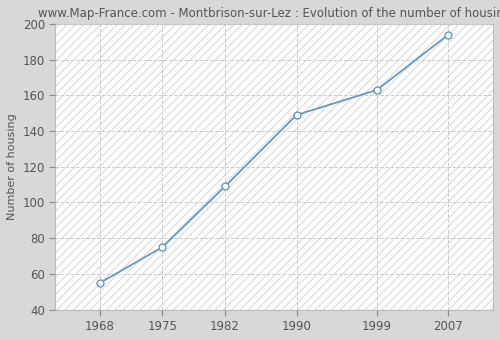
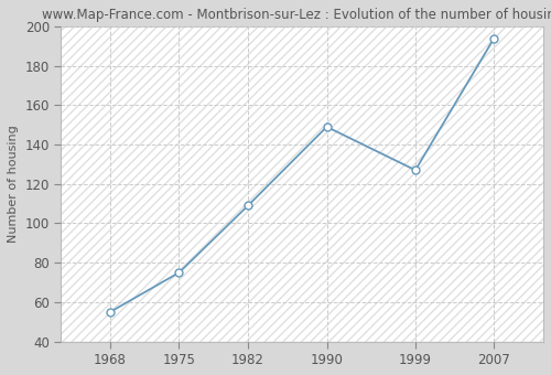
1999: 163 -> 127
